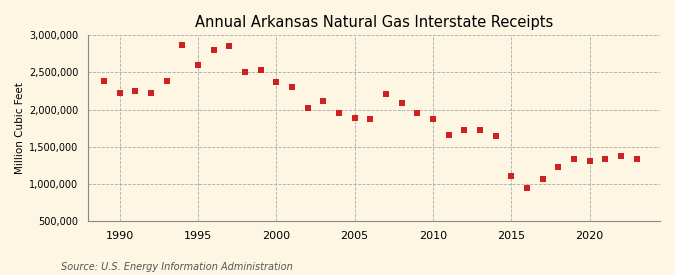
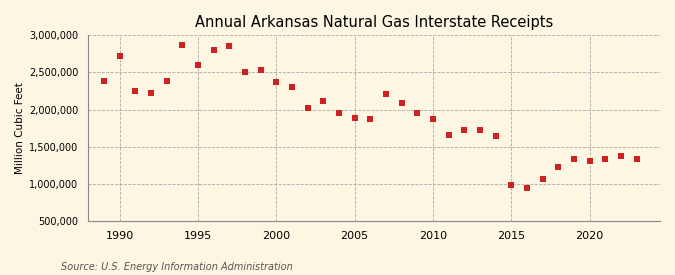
1990: 2,220,000 -> 2,720,000
2015: 1,110,000 -> 980,000
